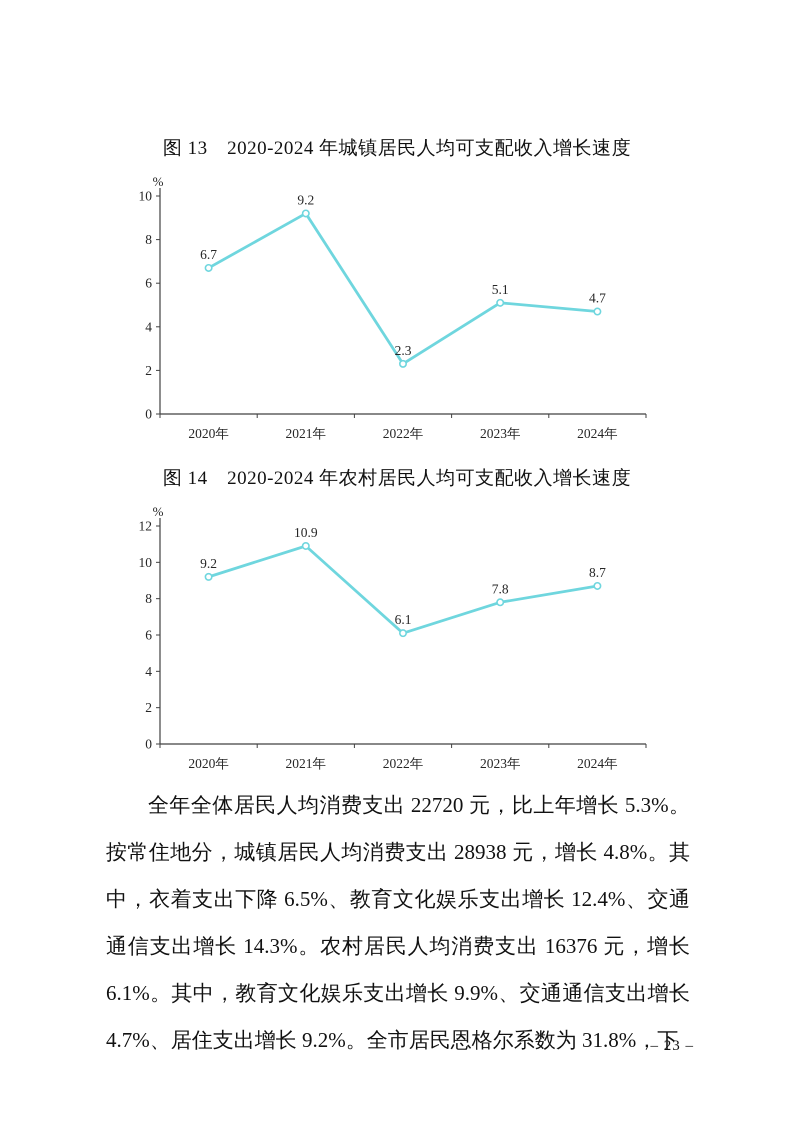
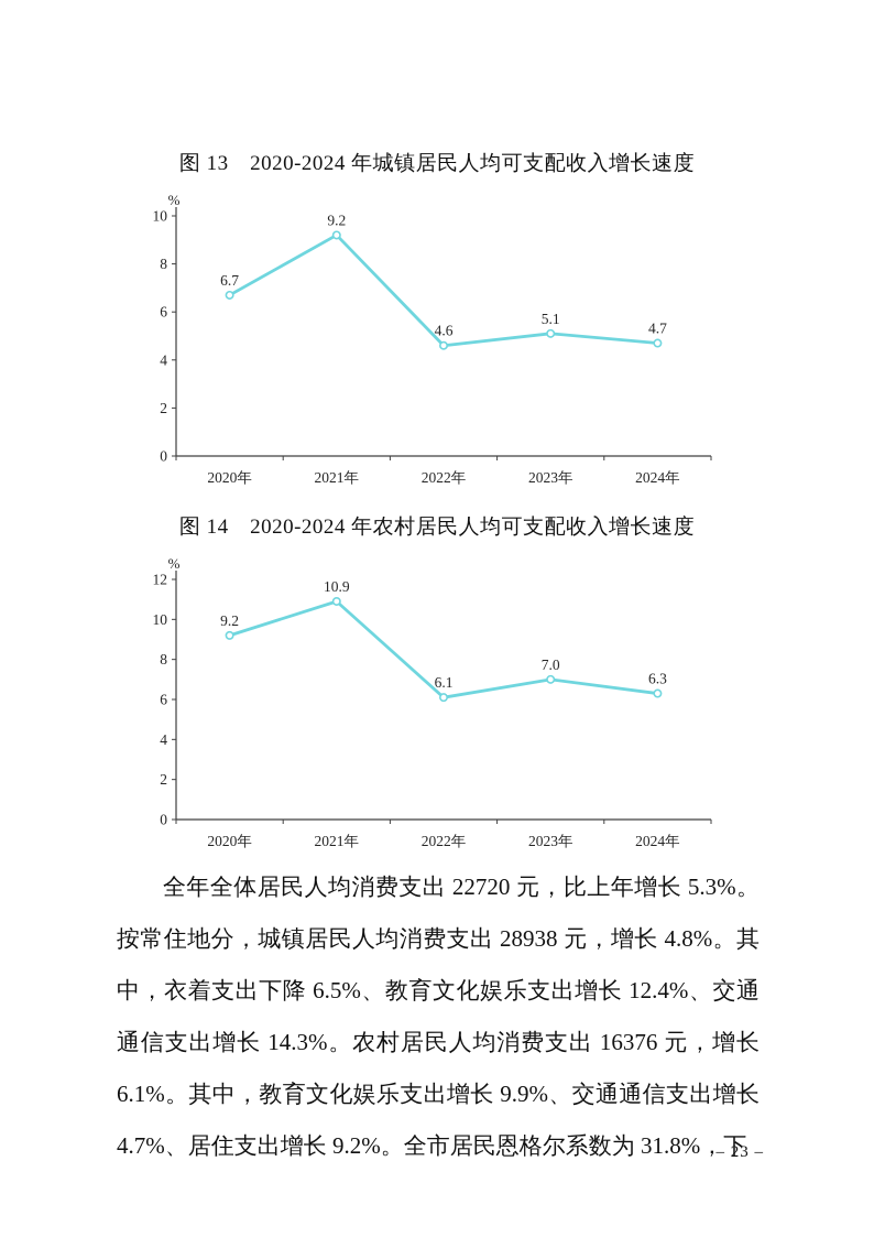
图 13 2020-2024 年城镇居民人均可支配收入增长速度/2022年: 2.3 -> 4.6
图 14 2020-2024 年农村居民人均可支配收入增长速度/2023年: 7.8 -> 7.0
图 14 2020-2024 年农村居民人均可支配收入增长速度/2024年: 8.7 -> 6.3
